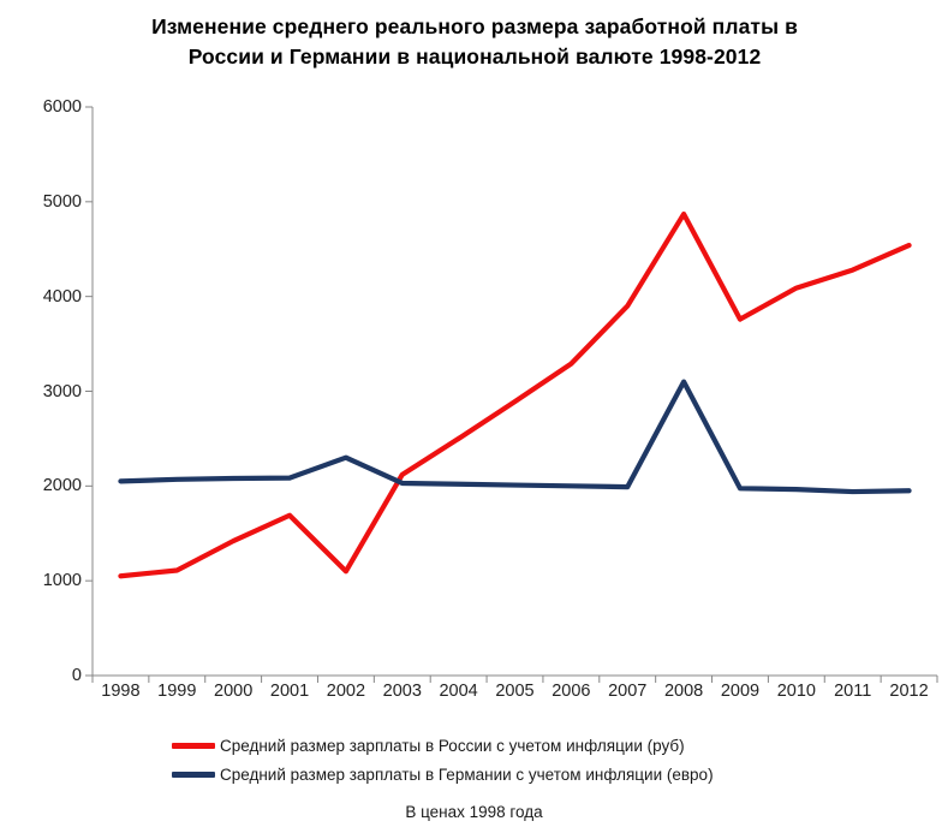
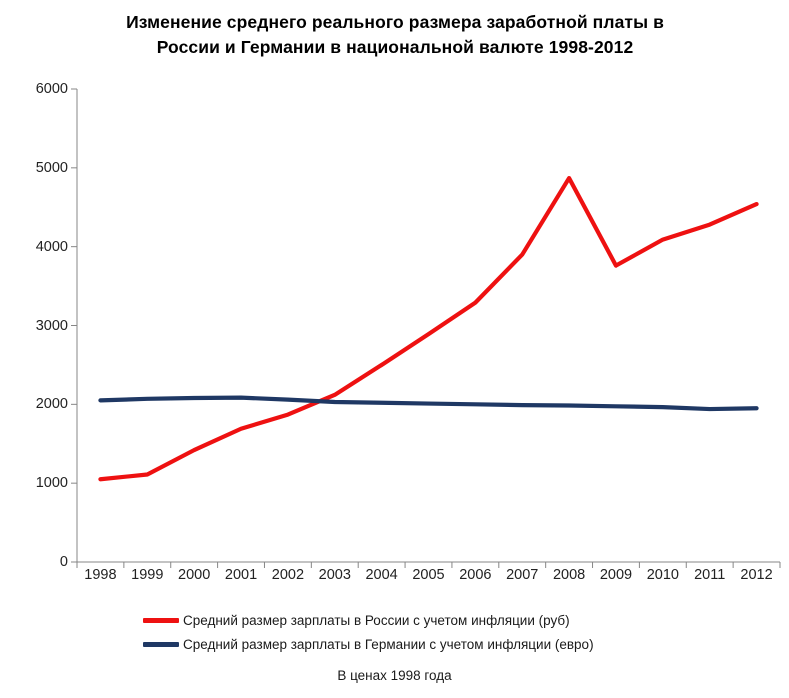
Средний размер зарплаты в России с учетом инфляции (руб)/2002: 1100 -> 1900
Средний размер зарплаты в Германии с учетом инфляции (евро)/2002: 2300 -> 2100
Средний размер зарплаты в Германии с учетом инфляции (евро)/2008: 3100 -> 2000
